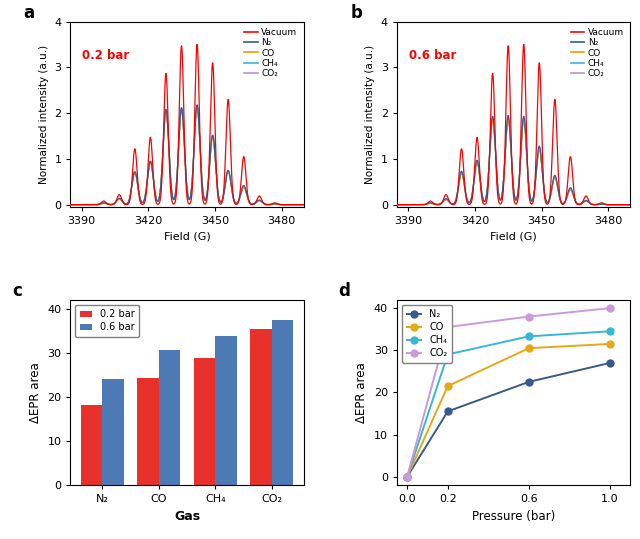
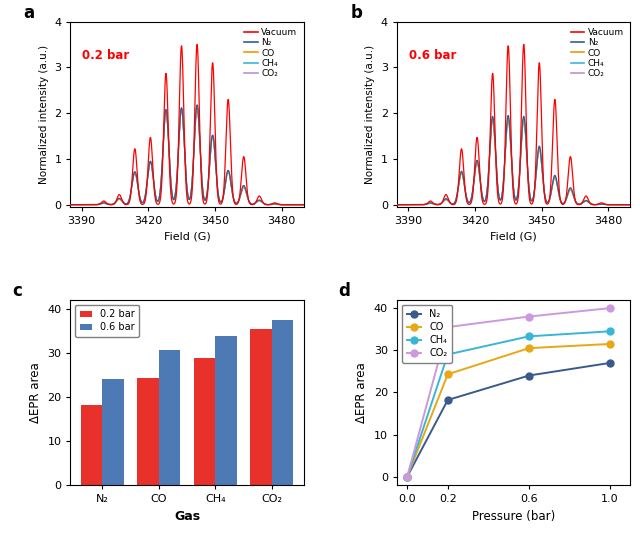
N₂/0.2: 15.5 -> 18.2
CO/0.2: 21.5 -> 24.3
N₂/0.6: 22.5 -> 24.0
